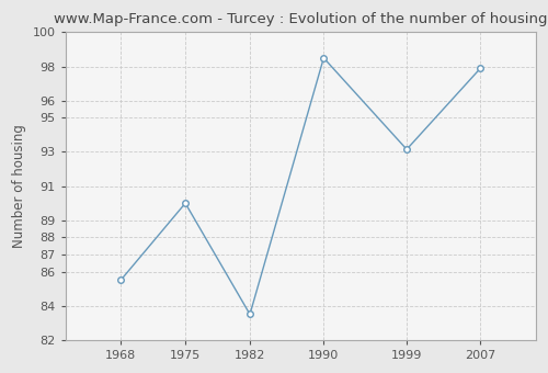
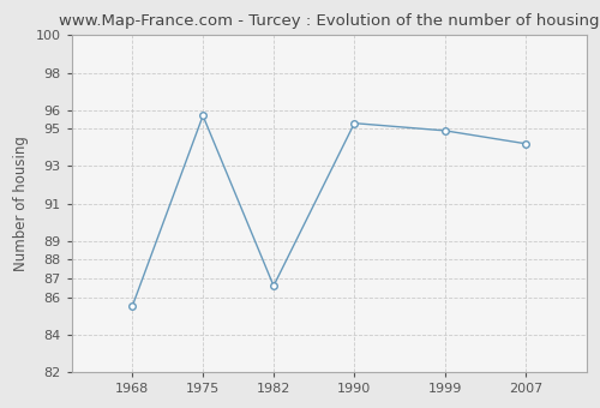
1975: 90.0 -> 95.7
1982: 83.5 -> 86.6
1990: 98.5 -> 95.3
1999: 93.2 -> 94.9
2007: 97.9 -> 94.2
